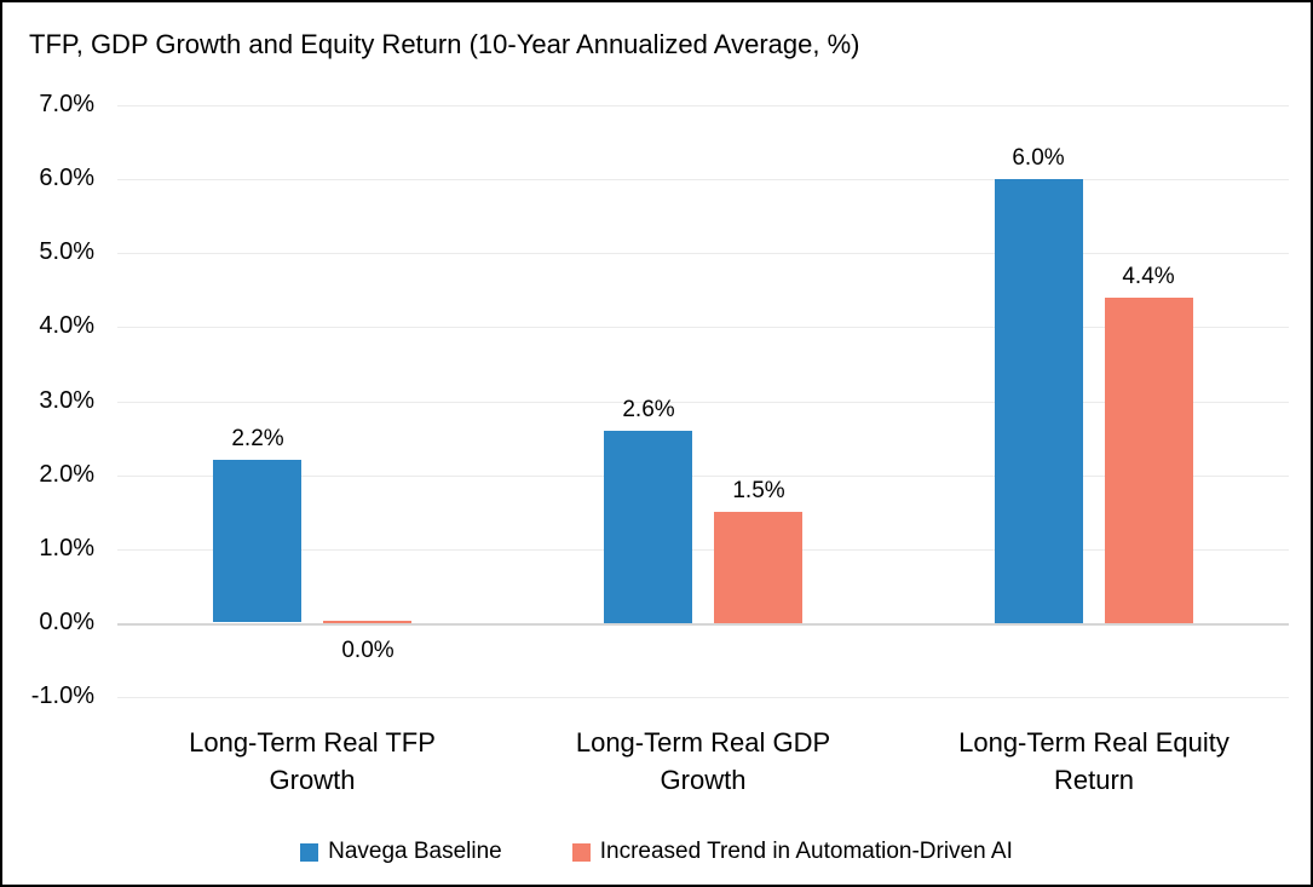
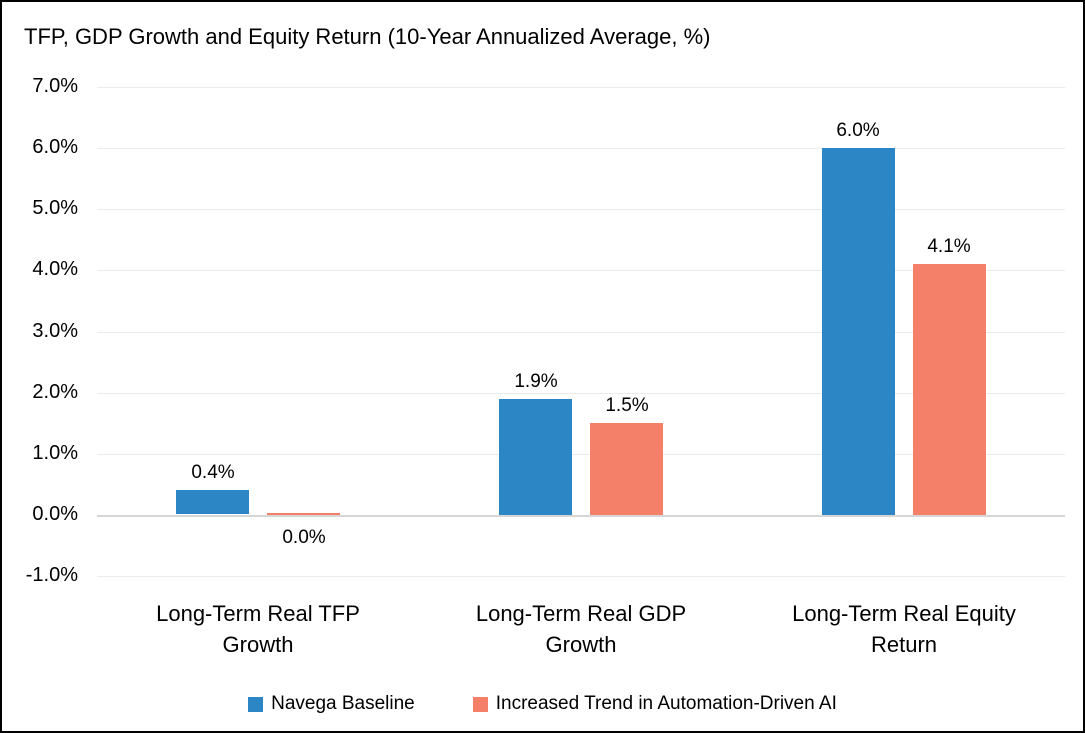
Navega Baseline/Long-Term Real TFP Growth: 2.2% -> 0.4%
Navega Baseline/Long-Term Real GDP Growth: 2.6% -> 1.9%
Increased Trend in Automation-Driven AI/Long-Term Real Equity Return: 4.4% -> 4.1%
